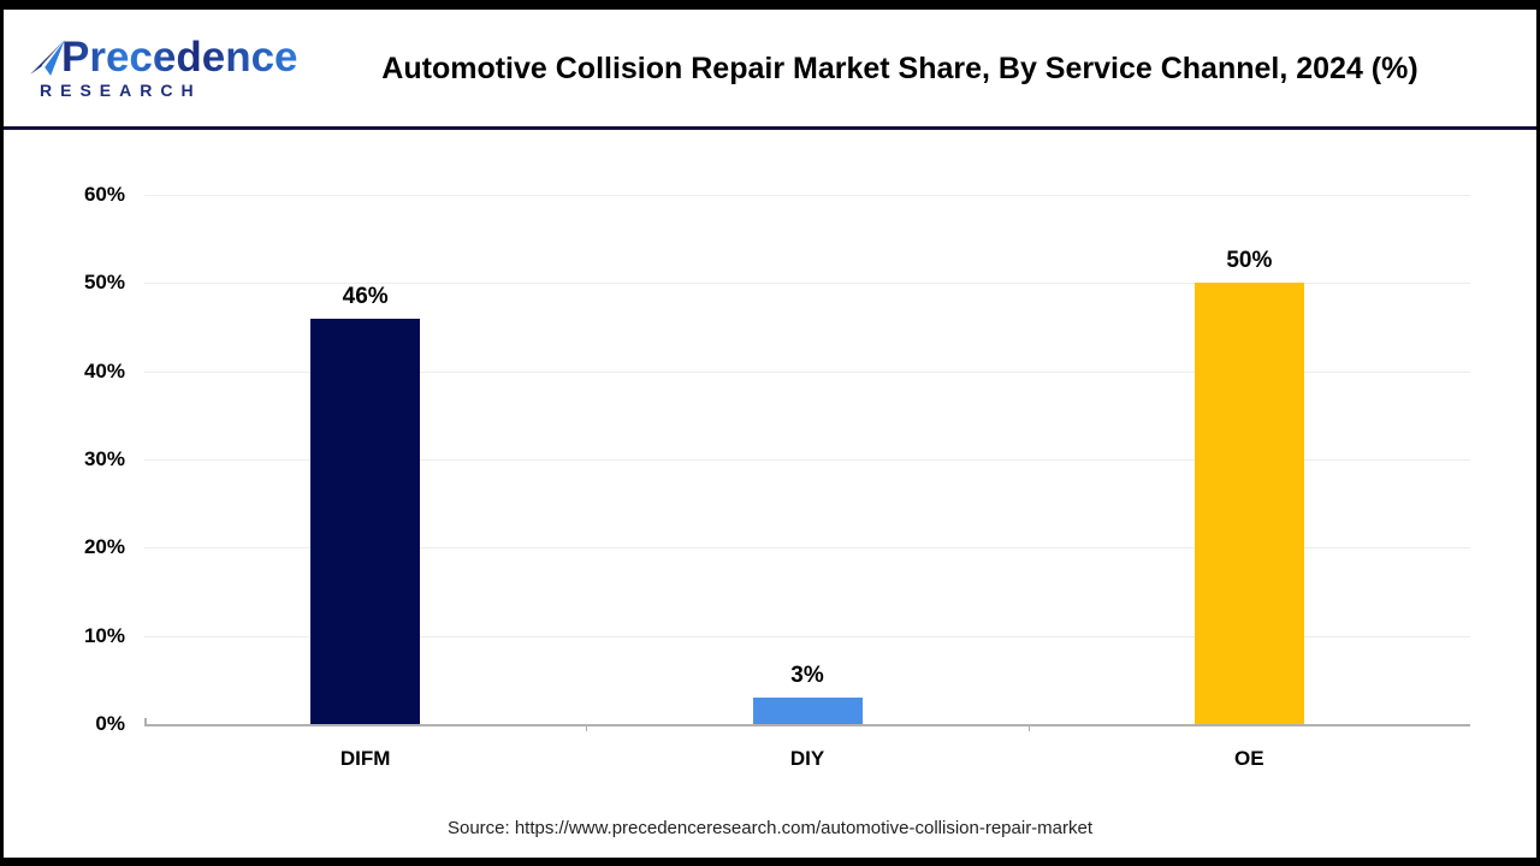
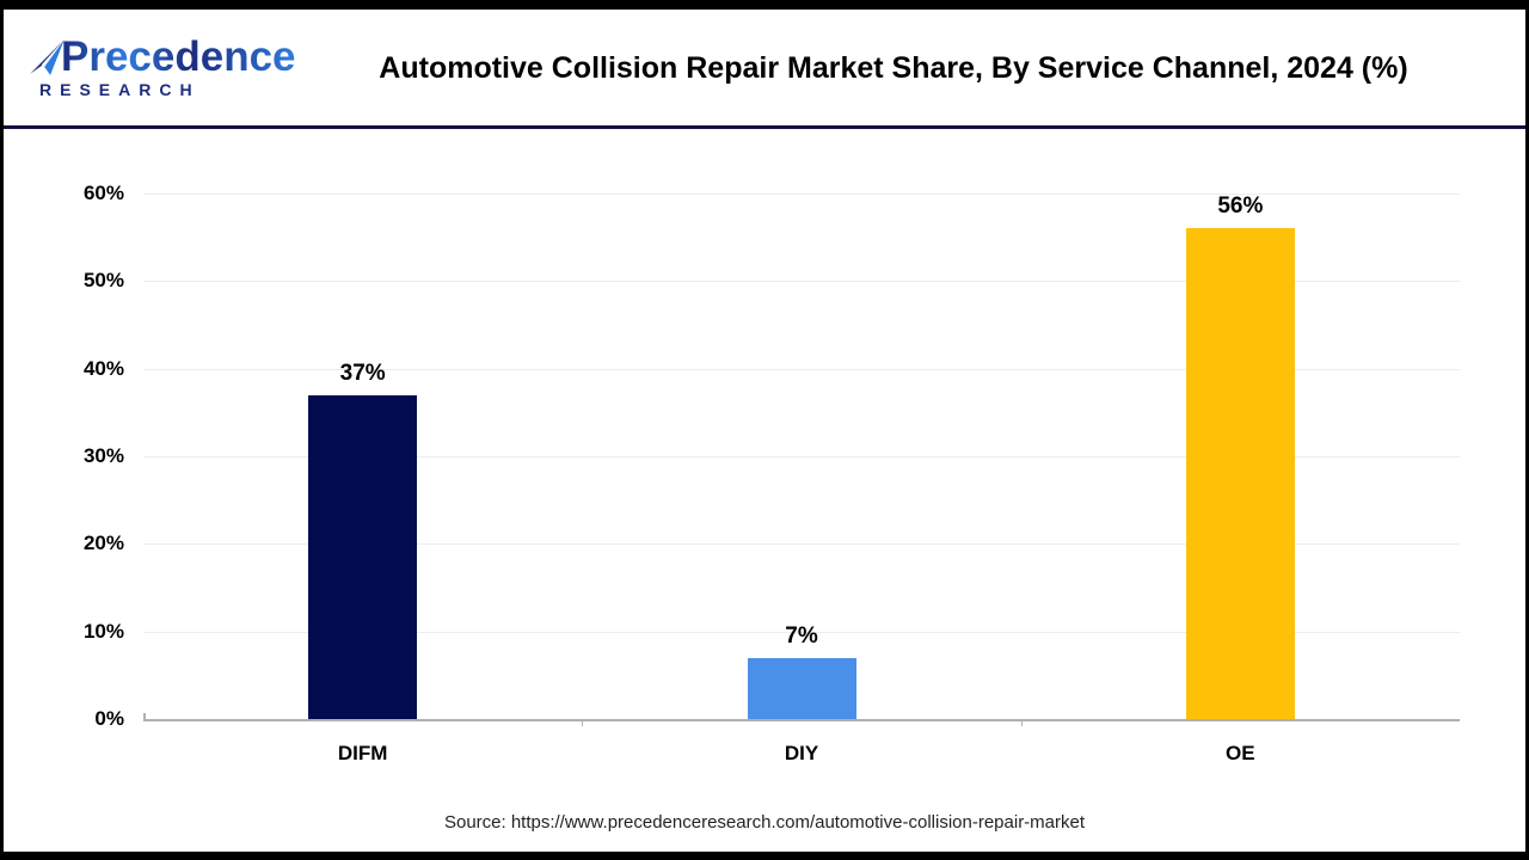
DIFM: 46% -> 37%
DIY: 3% -> 7%
OE: 50% -> 56%
